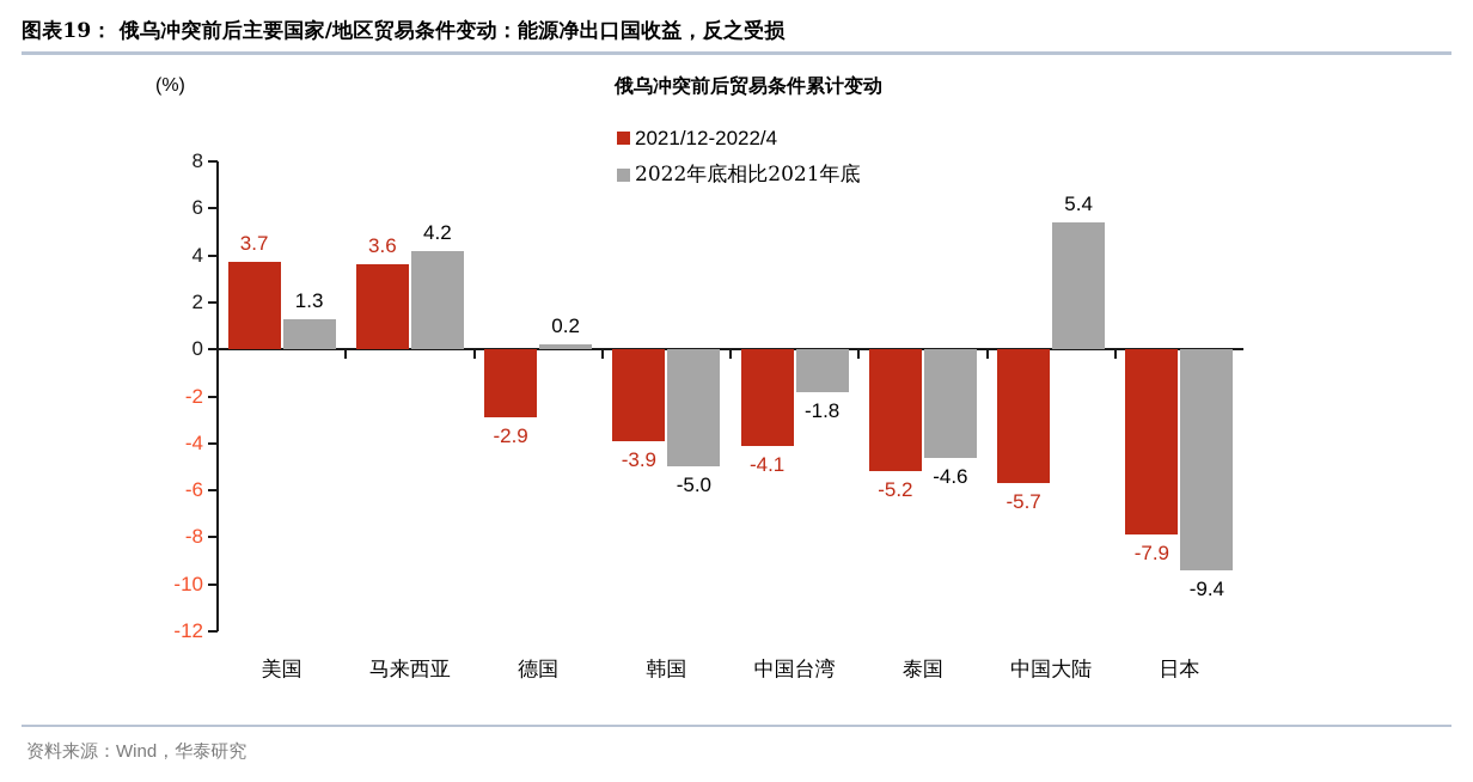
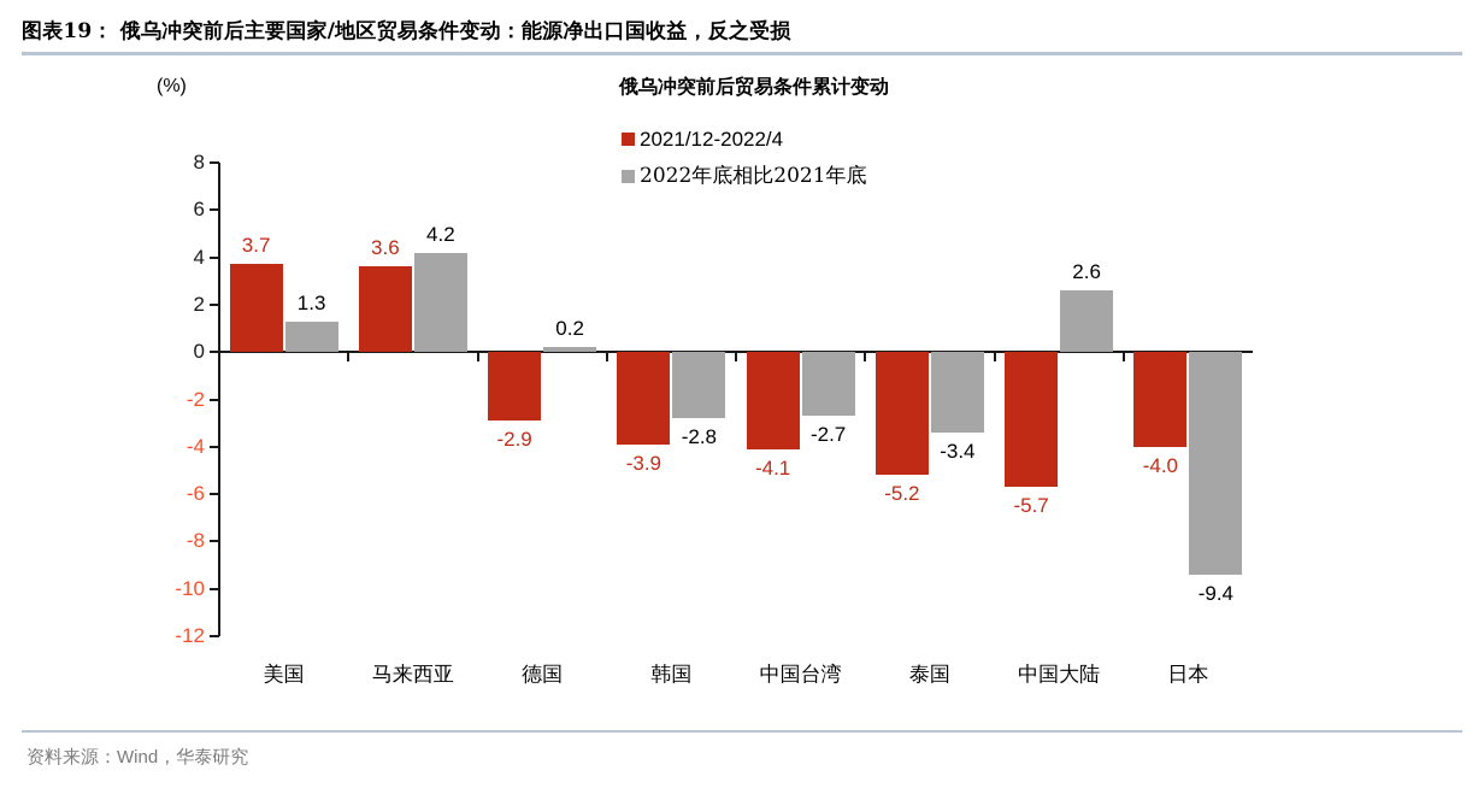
2022年底相比2021年底/韩国: -5.0 -> -2.8
2022年底相比2021年底/中国台湾: -1.8 -> -2.7
2022年底相比2021年底/泰国: -4.6 -> -3.4
2022年底相比2021年底/中国大陆: 5.4 -> 2.6
2021/12-2022/4/日本: -7.9 -> -4.0
